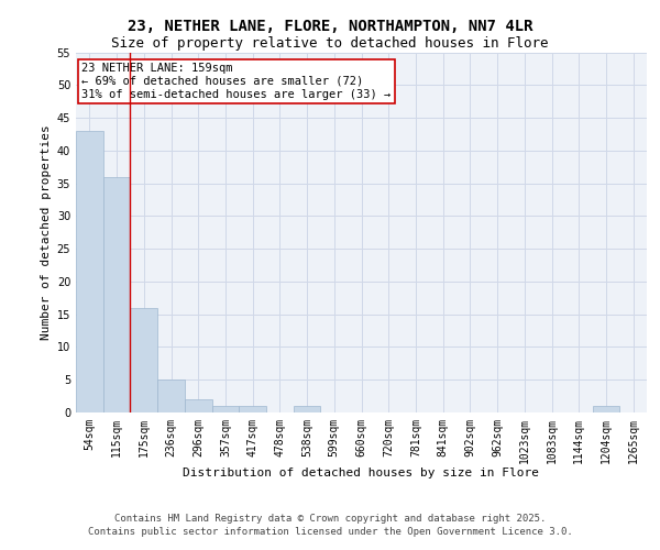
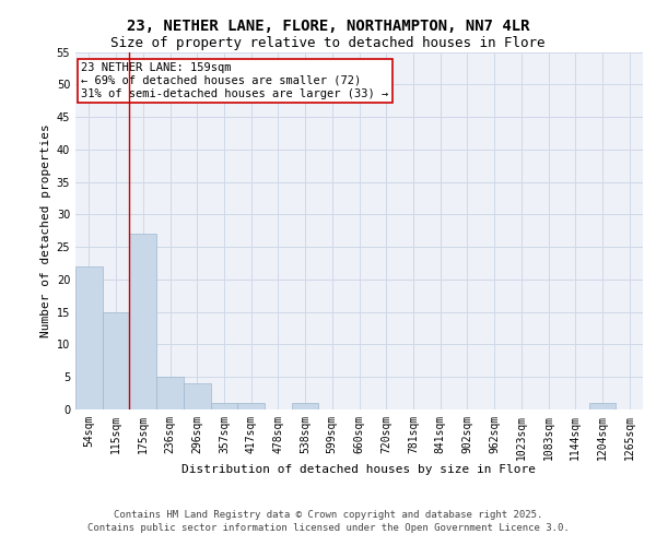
54sqm: 43 -> 22
115sqm: 36 -> 15
175sqm: 16 -> 27
296sqm: 2 -> 4
